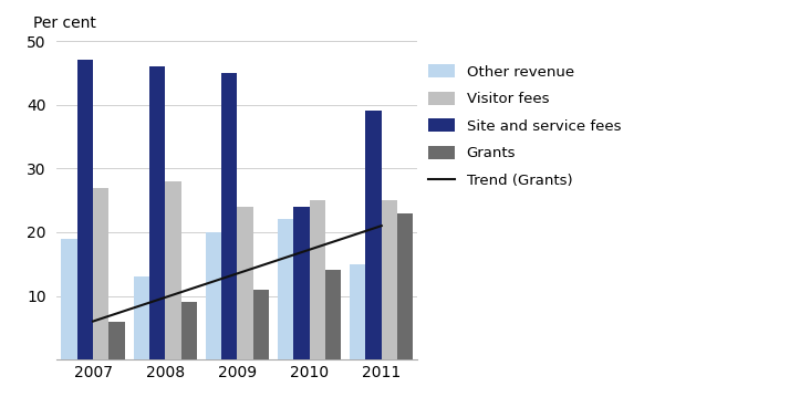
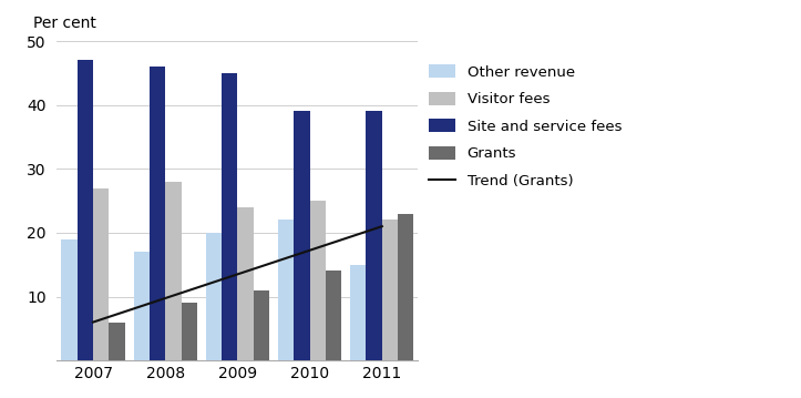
Other revenue/2008: 13 -> 17
Site and service fees/2010: 24 -> 39
Visitor fees/2011: 25 -> 22
